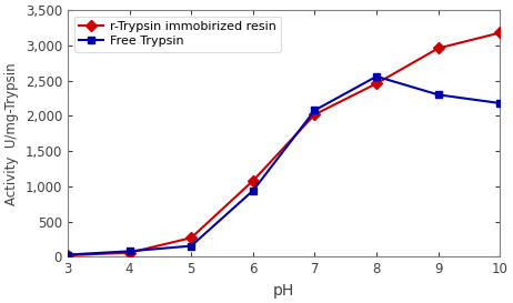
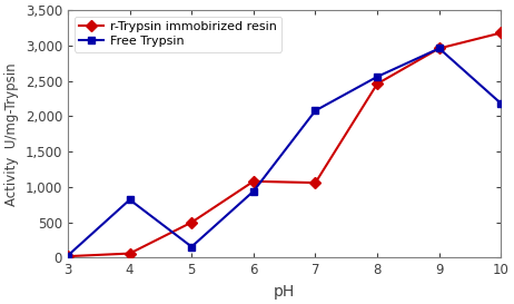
Free Trypsin/4: 80 -> 820
r-Trypsin immobirized resin/5: 270 -> 500
r-Trypsin immobirized resin/7: 2,020 -> 1,060
Free Trypsin/9: 2,300 -> 2,960
